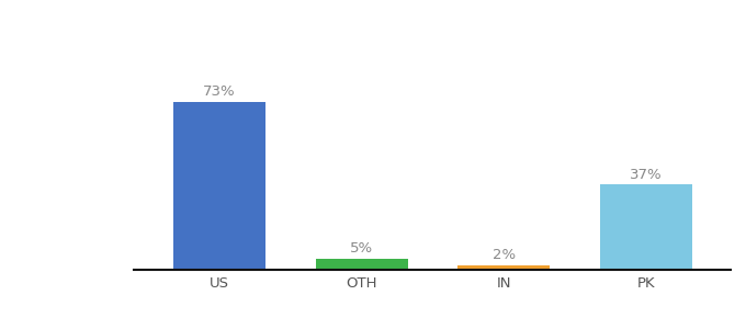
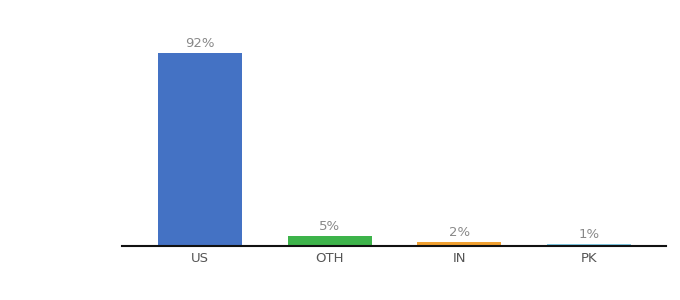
US: 73% -> 92%
PK: 37% -> 1%
